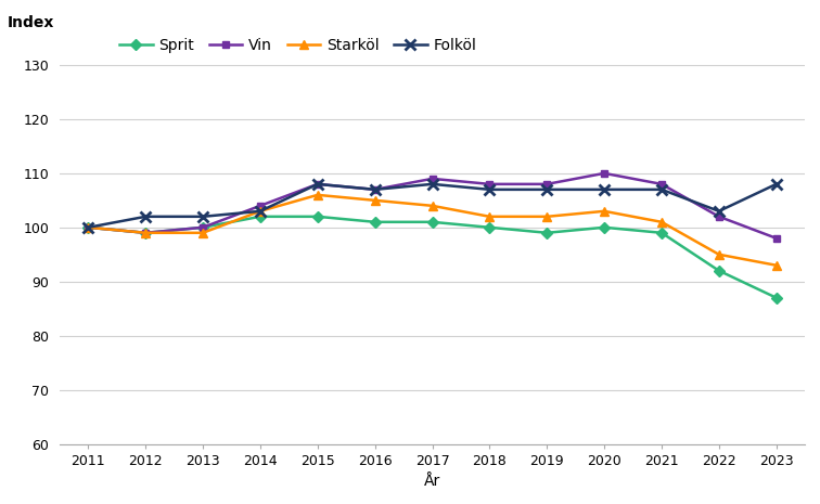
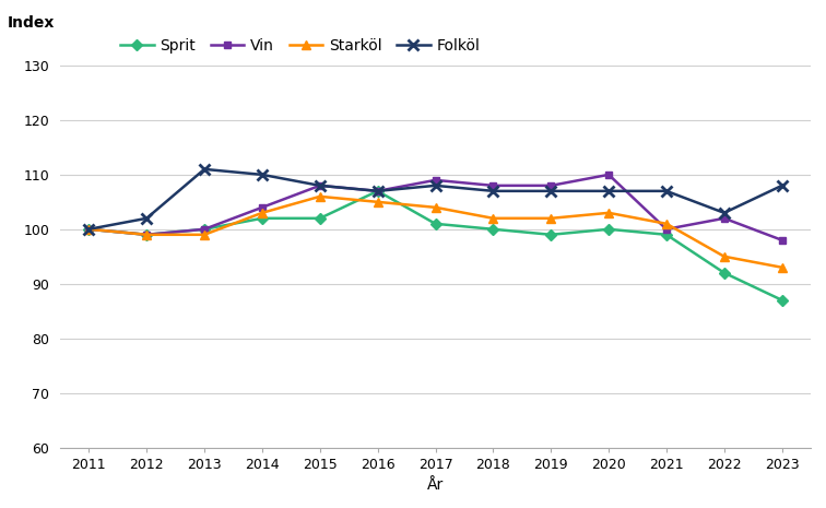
Folköl/2013: 102 -> 111
Folköl/2014: 103 -> 110
Sprit/2016: 101 -> 107
Vin/2021: 108 -> 100
